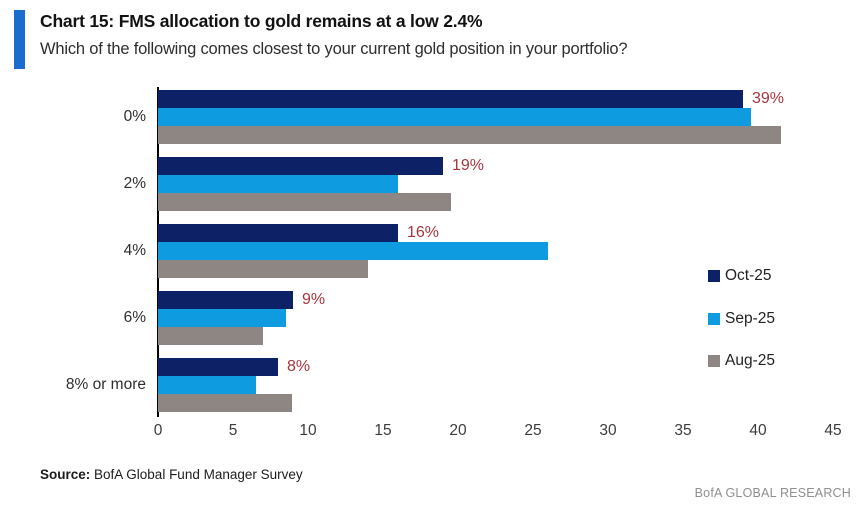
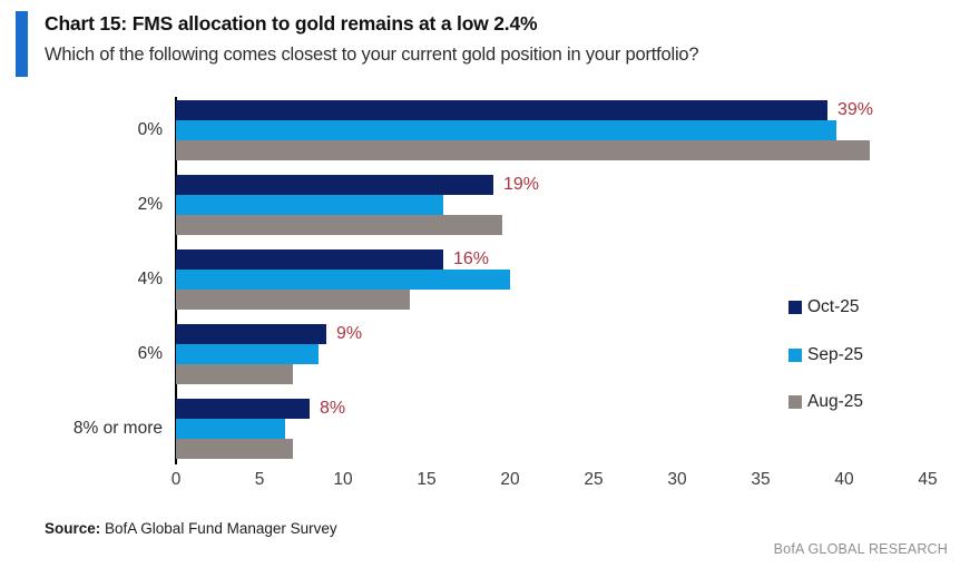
Sep-25/4%: 26.0 -> 20.0
Aug-25/8% or more: 8.9 -> 7.0
